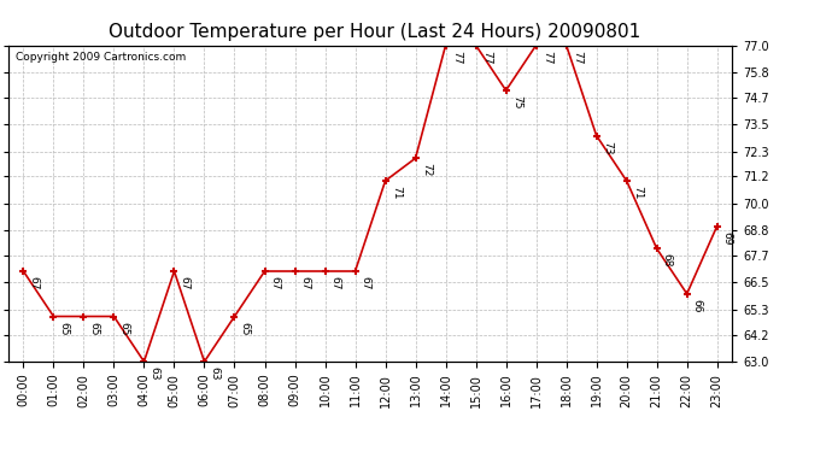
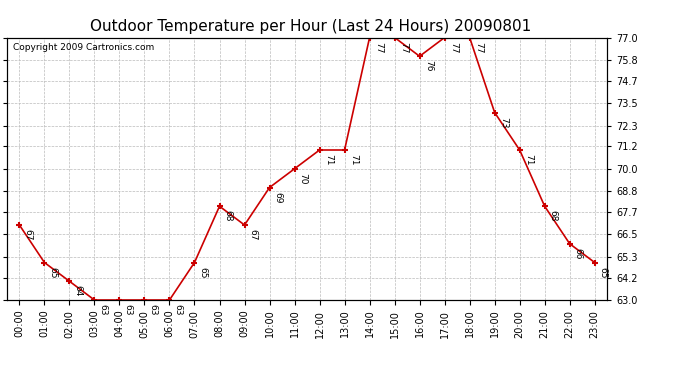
02:00: 65 -> 64
03:00: 65 -> 63
05:00: 67 -> 63
08:00: 67 -> 68
10:00: 67 -> 69
11:00: 67 -> 70
13:00: 72 -> 71
16:00: 75 -> 76
23:00: 69 -> 65
